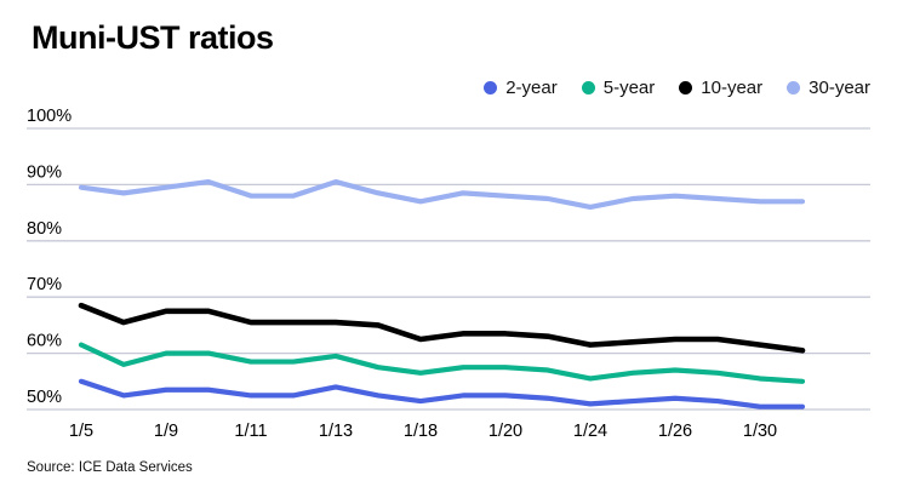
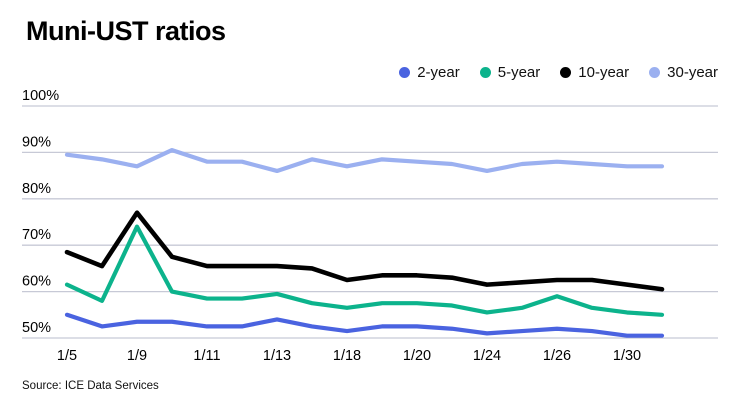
5-year/1/9: 60% -> 74%
10-year/1/9: 68% -> 77%
30-year/1/9: 90% -> 87%
30-year/1/13: 90% -> 86%
5-year/1/26: 57% -> 59%
